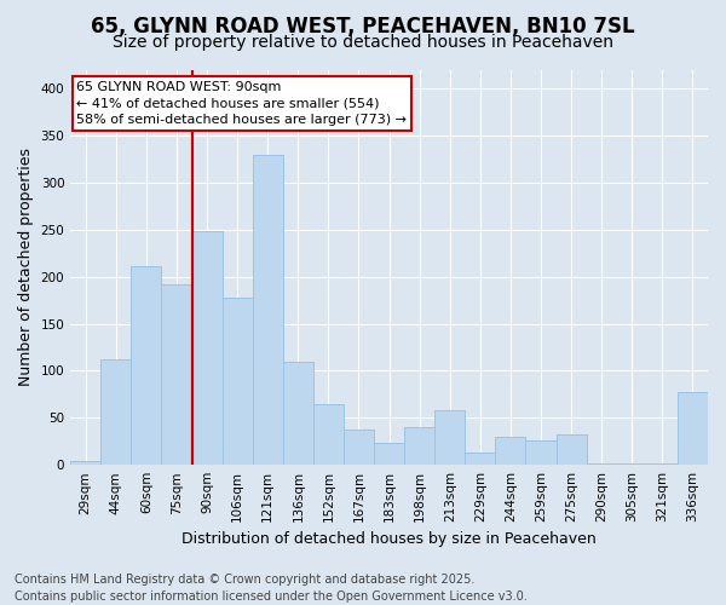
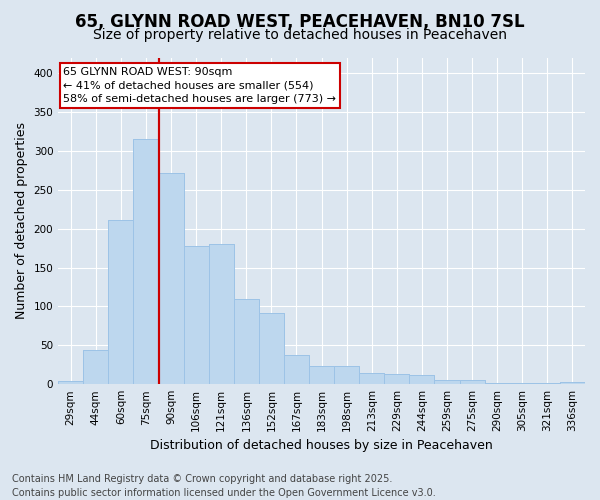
44sqm: 112 -> 44
75sqm: 192 -> 315
90sqm: 248 -> 272
121sqm: 330 -> 180
152sqm: 64 -> 92
198sqm: 40 -> 24
213sqm: 58 -> 15
244sqm: 30 -> 12
259sqm: 26 -> 5
275sqm: 32 -> 5
336sqm: 78 -> 3
